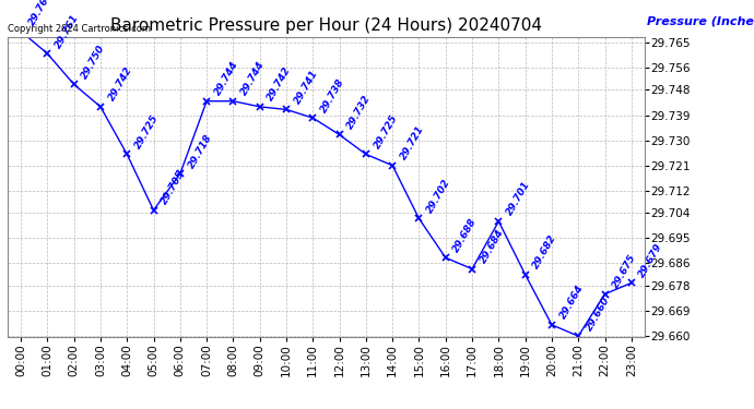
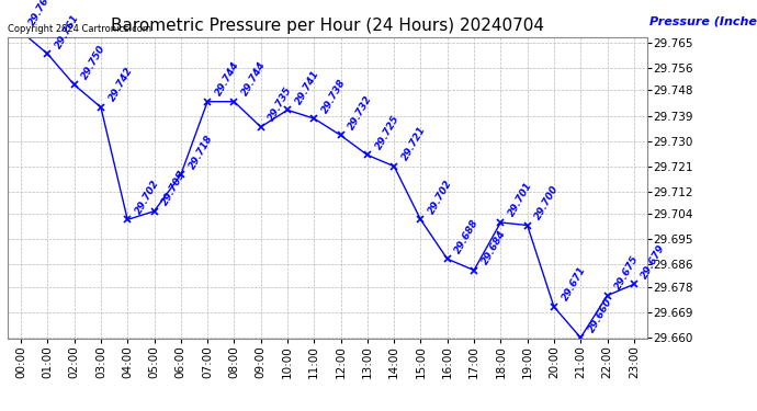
04:00: 29.725 -> 29.702
09:00: 29.742 -> 29.735
19:00: 29.682 -> 29.700
20:00: 29.664 -> 29.671
